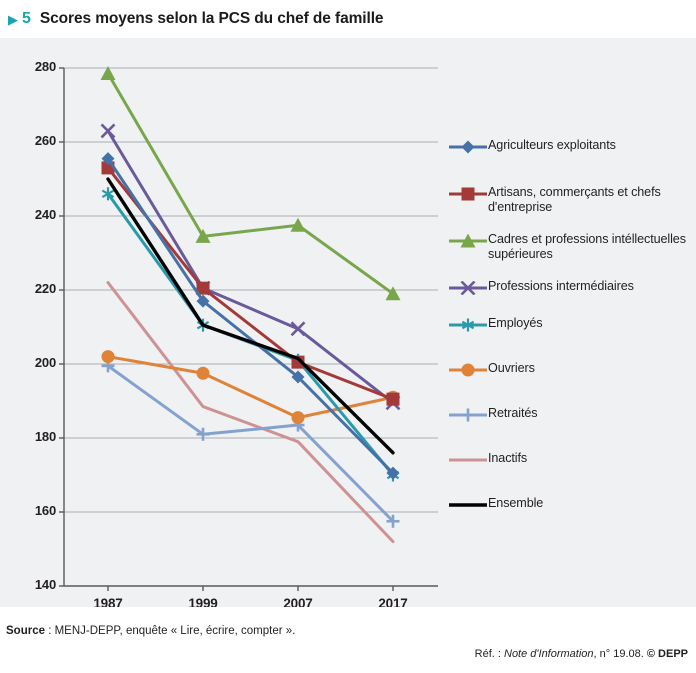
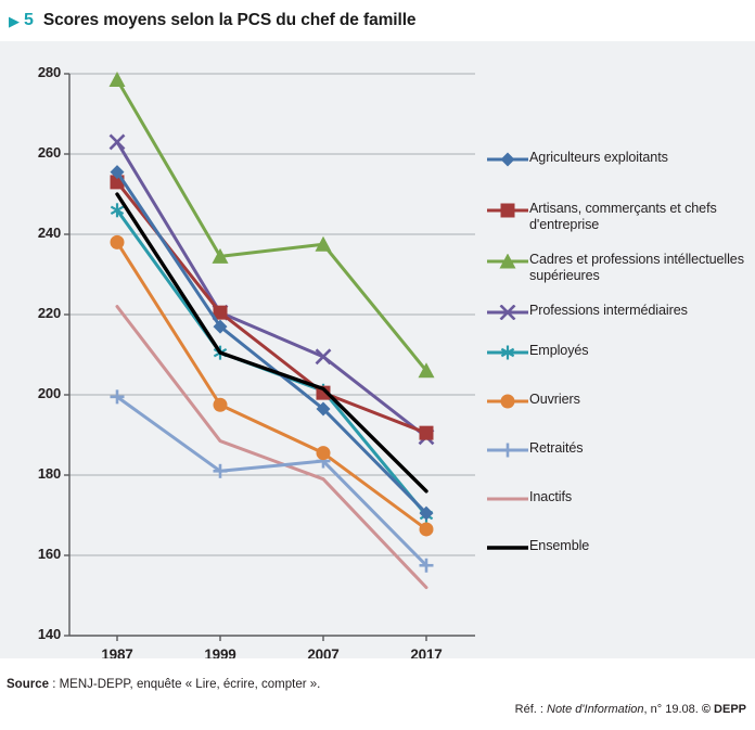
Ouvriers/1987: 202 -> 238
Cadres et professions intéllectuelles supérieures/2017: 219 -> 206
Ouvriers/2017: 191 -> 166
